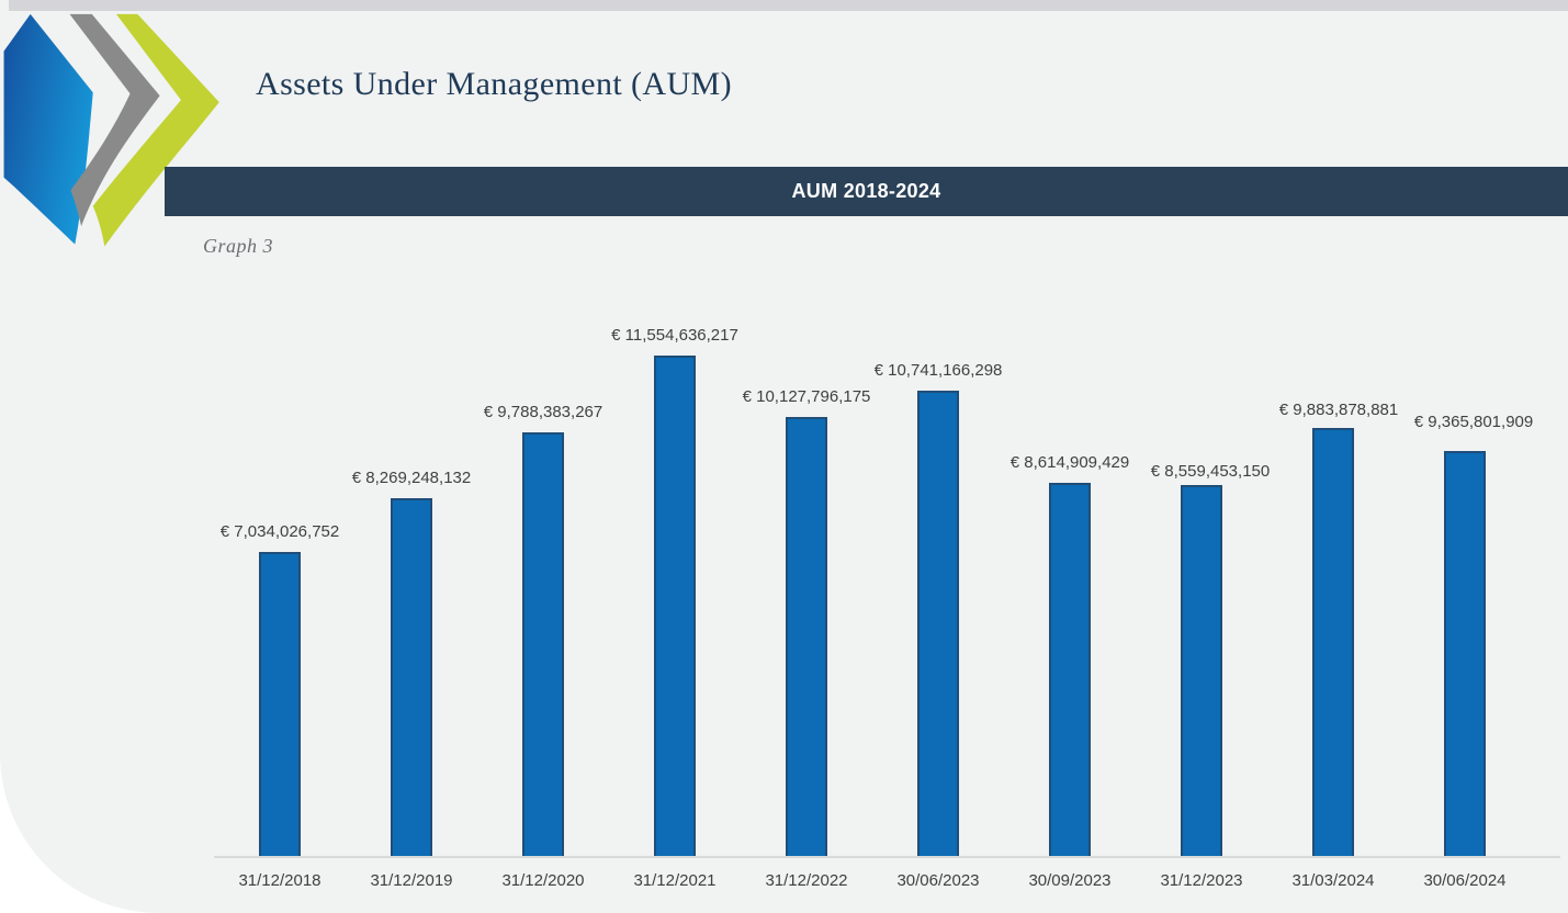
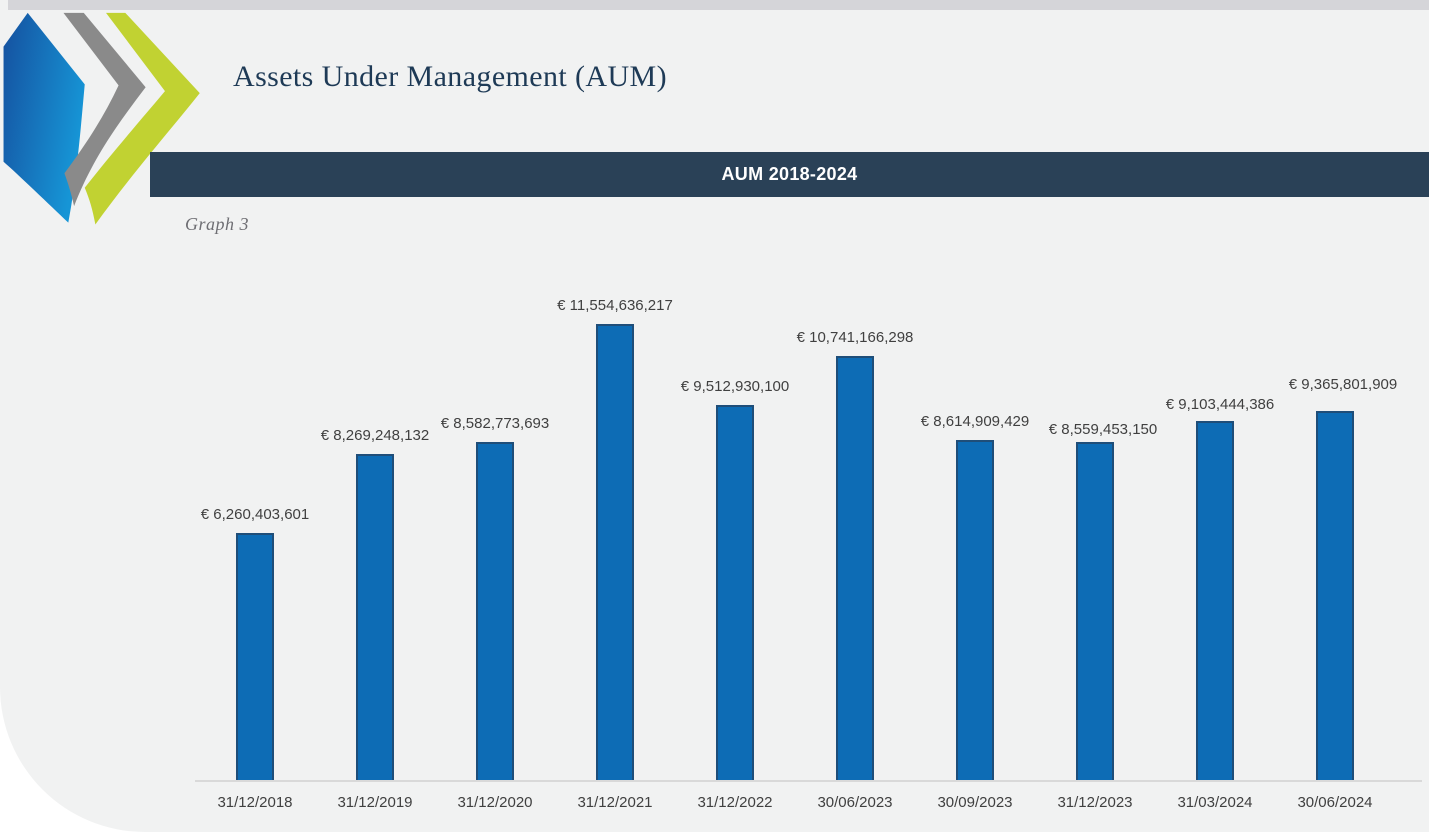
31/12/2018: 7,034,026,752 -> 6,260,403,601
31/12/2020: 9,788,383,267 -> 8,582,773,693
31/12/2022: 10,127,796,175 -> 9,512,930,100
31/03/2024: 9,883,878,881 -> 9,103,444,386
